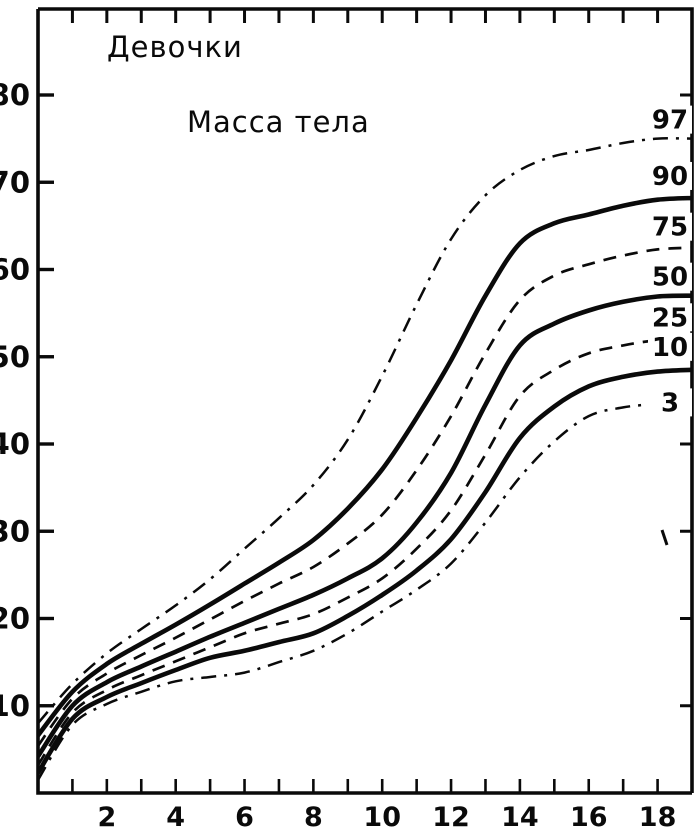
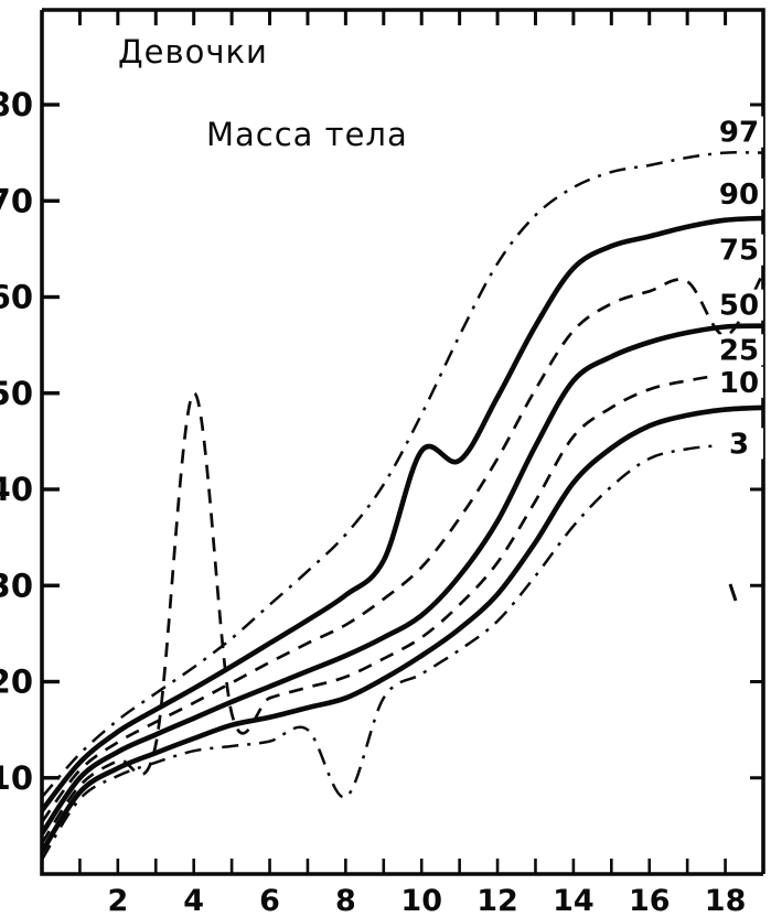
25/4: 15 -> 50
3/8: 16 -> 8
90/10: 37 -> 44
75/18: 62 -> 56
